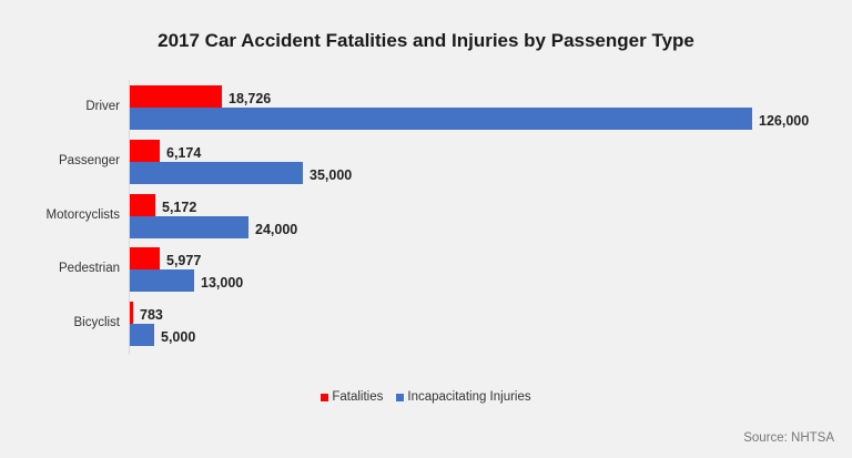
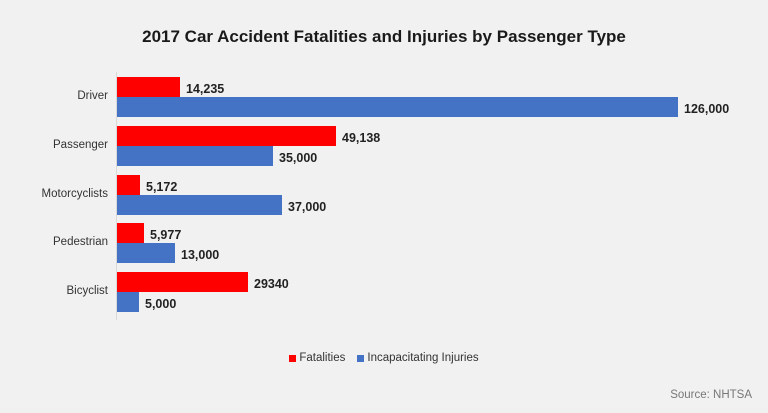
Fatalities/Driver: 18,726 -> 14,235
Fatalities/Passenger: 6,174 -> 49,138
Incapacitating Injuries/Motorcyclists: 24,000 -> 37,000
Fatalities/Bicyclist: 783 -> 29340
